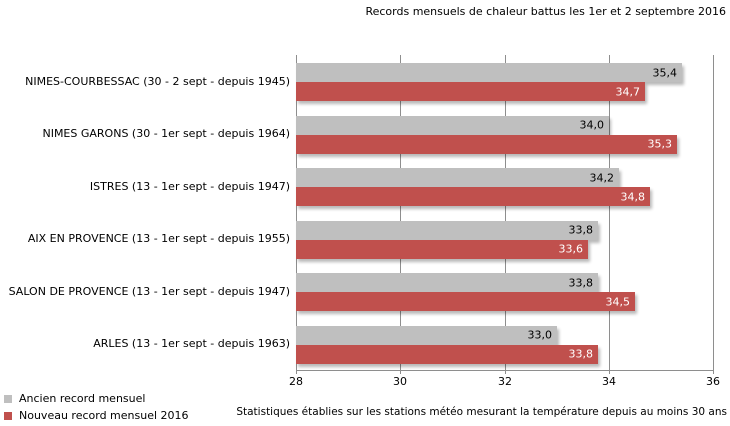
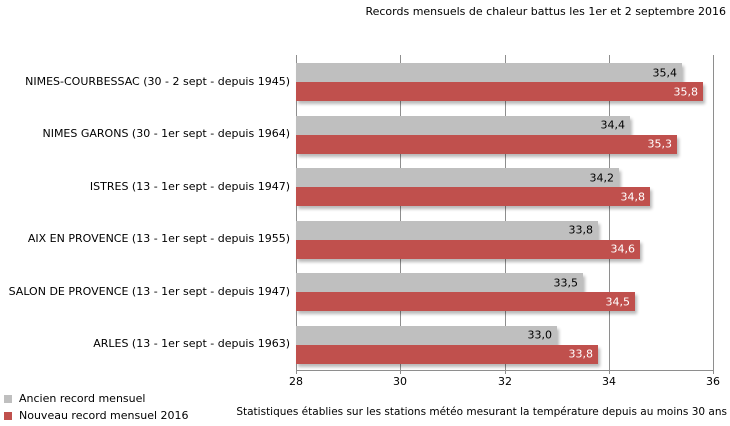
Nouveau record mensuel 2016/NIMES-COURBESSAC (30 - 2 sept - depuis 1945): 34,7 -> 35,8
Ancien record mensuel/NIMES GARONS (30 - 1er sept - depuis 1964): 34,0 -> 34,4
Nouveau record mensuel 2016/AIX EN PROVENCE (13 - 1er sept - depuis 1955): 33,6 -> 34,6
Ancien record mensuel/SALON DE PROVENCE (13 - 1er sept - depuis 1947): 33,8 -> 33,5
